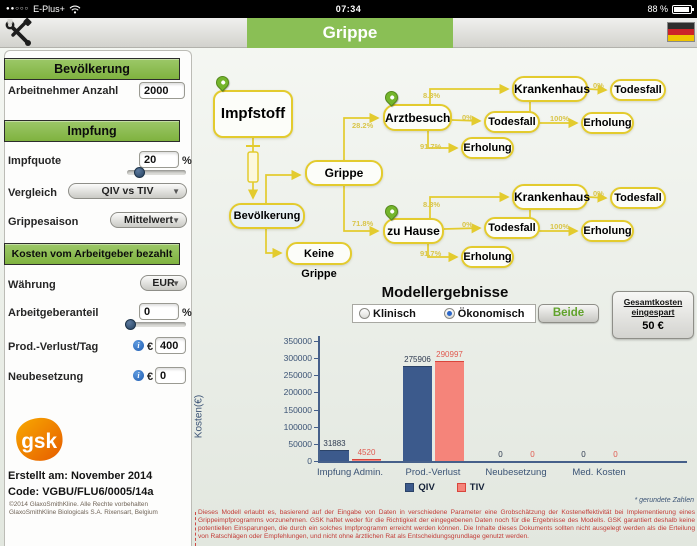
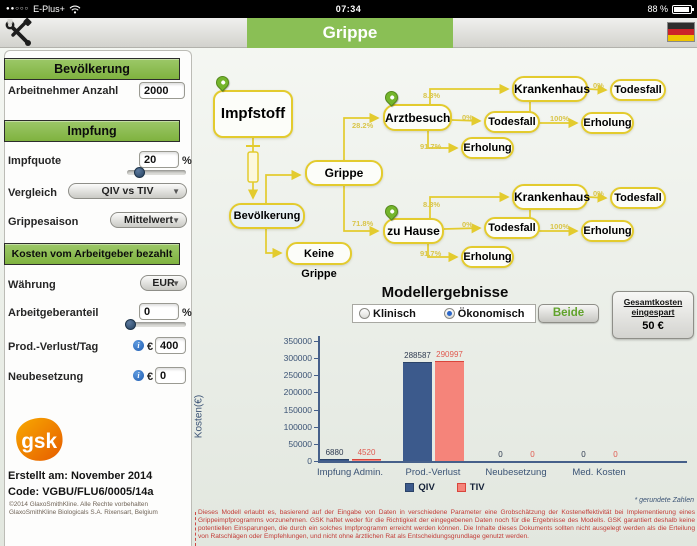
QIV/Impfung Admin.: 31883 -> 6880
QIV/Prod.-Verlust: 275906 -> 288587
